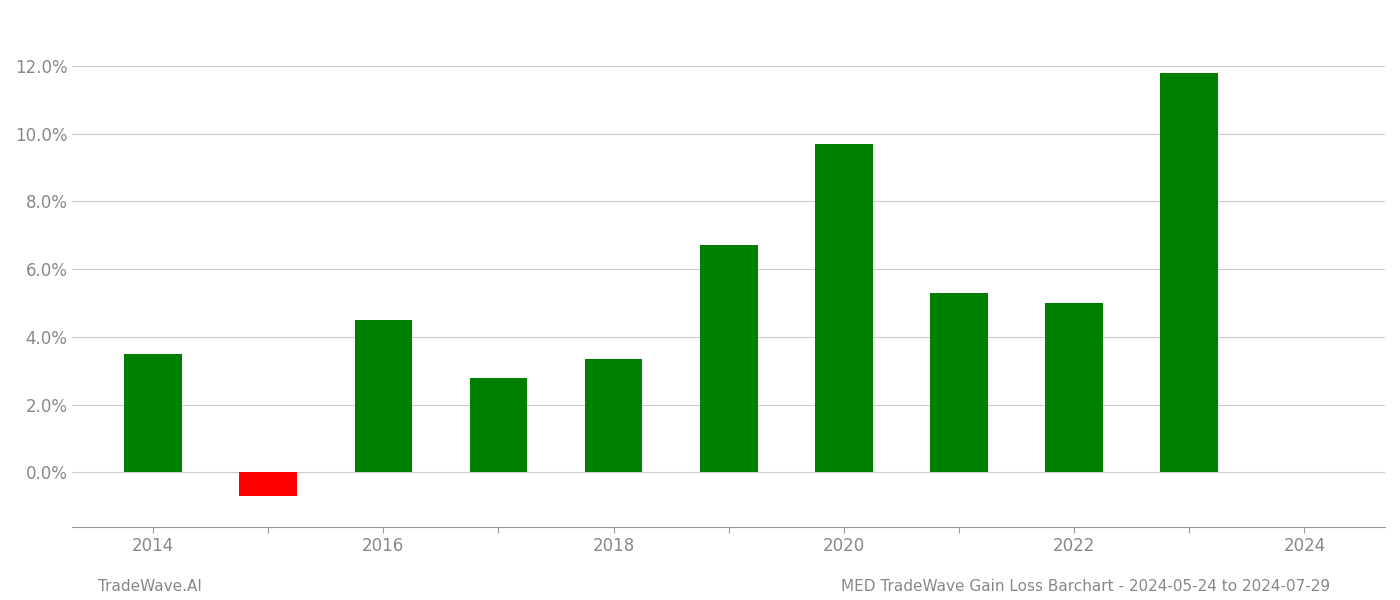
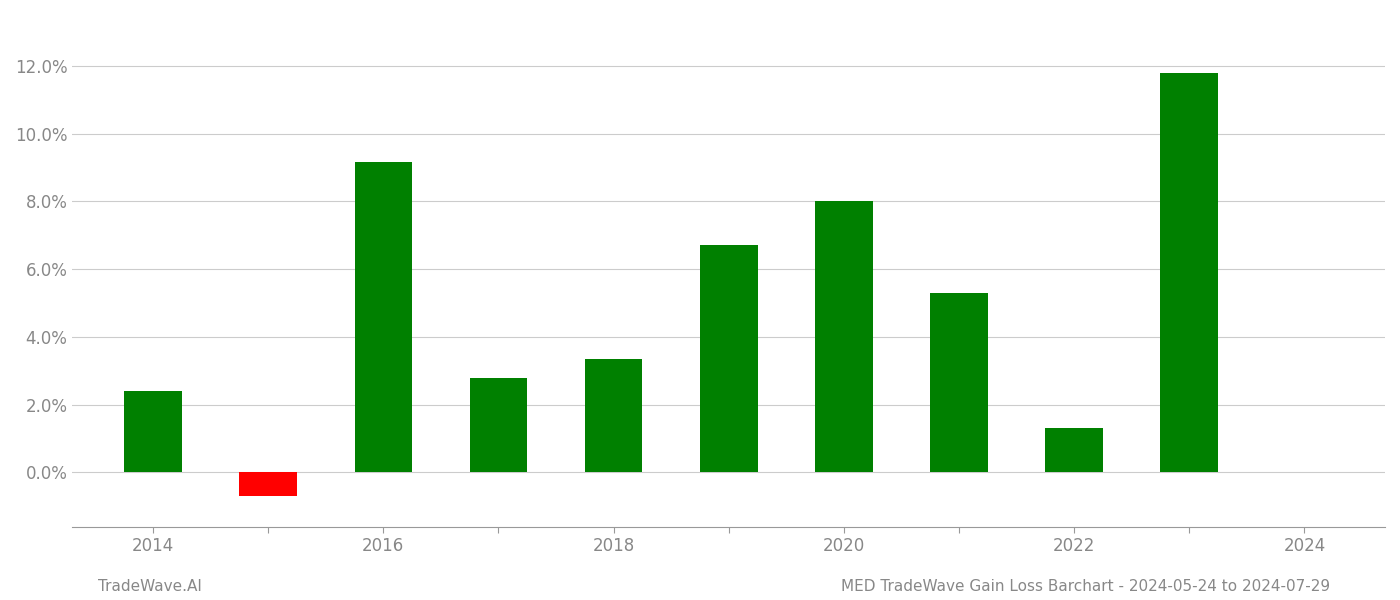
2014: 3.50% -> 2.40%
2016: 4.50% -> 9.15%
2020: 9.70% -> 8.00%
2022: 5.00% -> 1.30%
